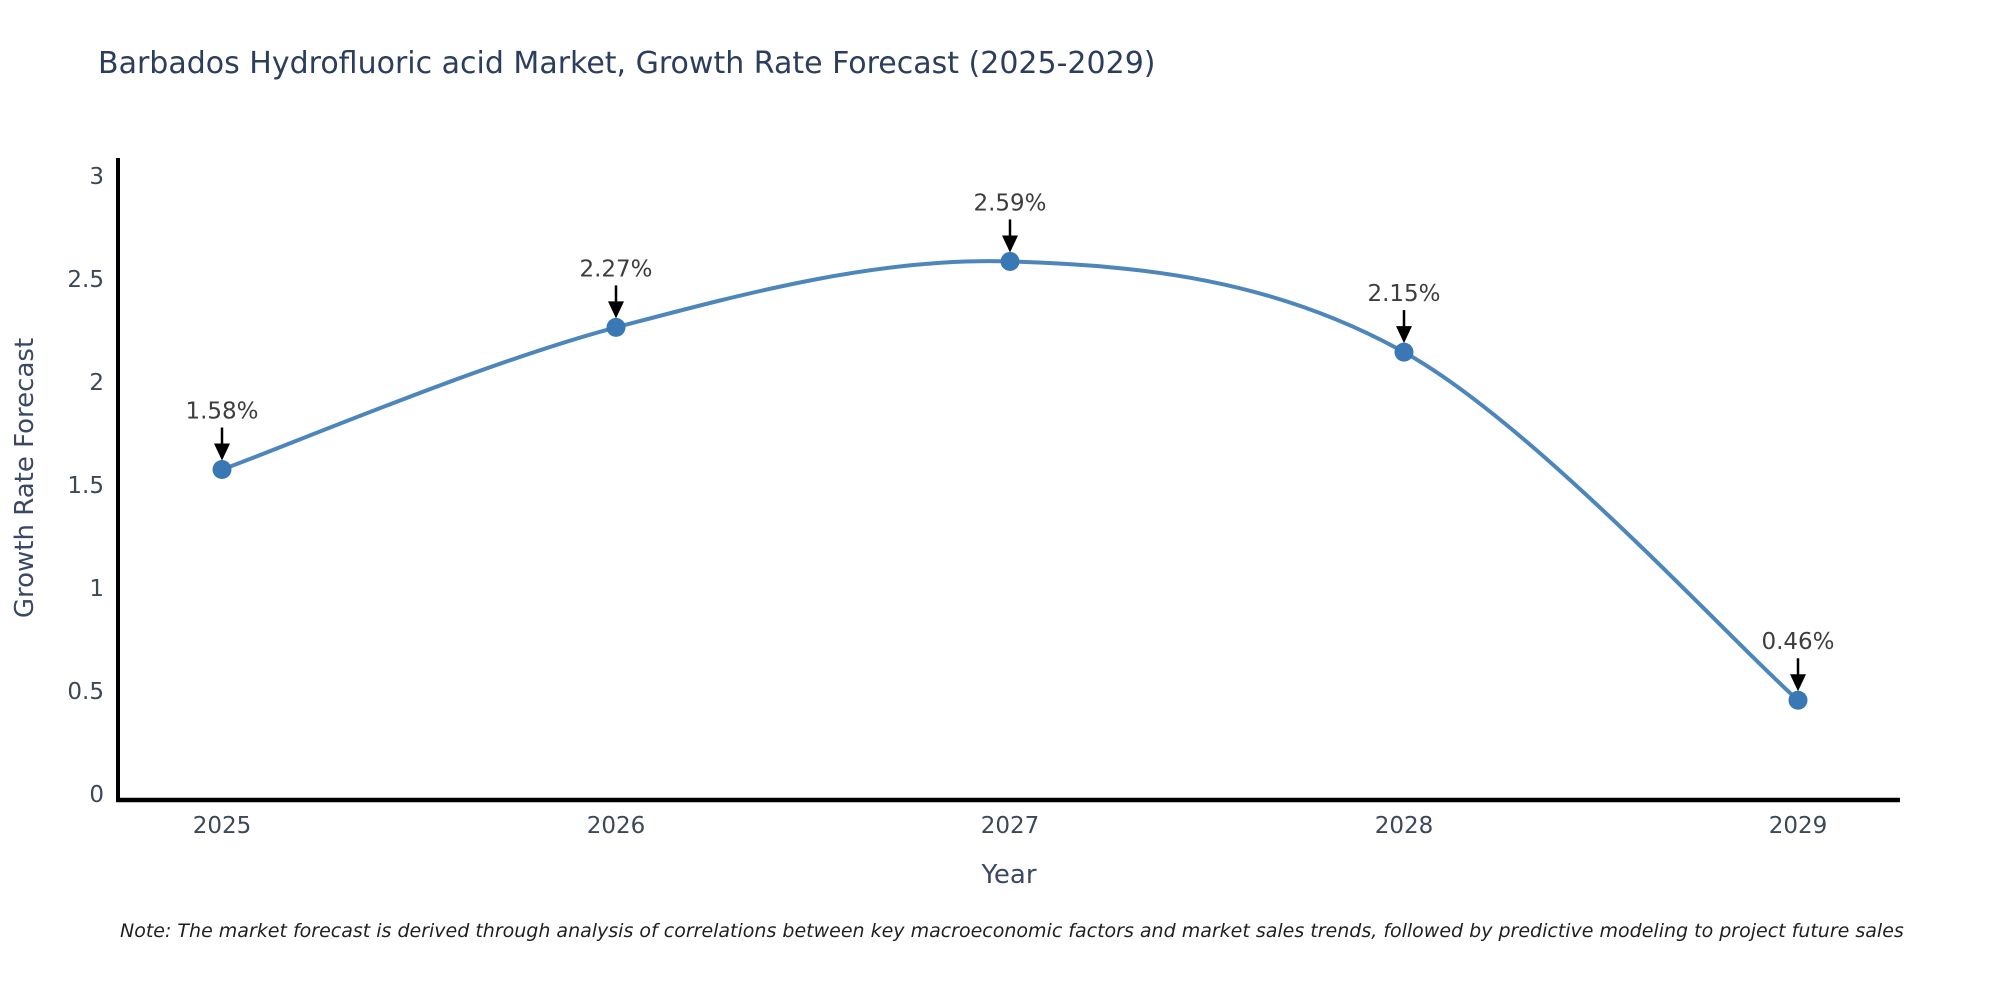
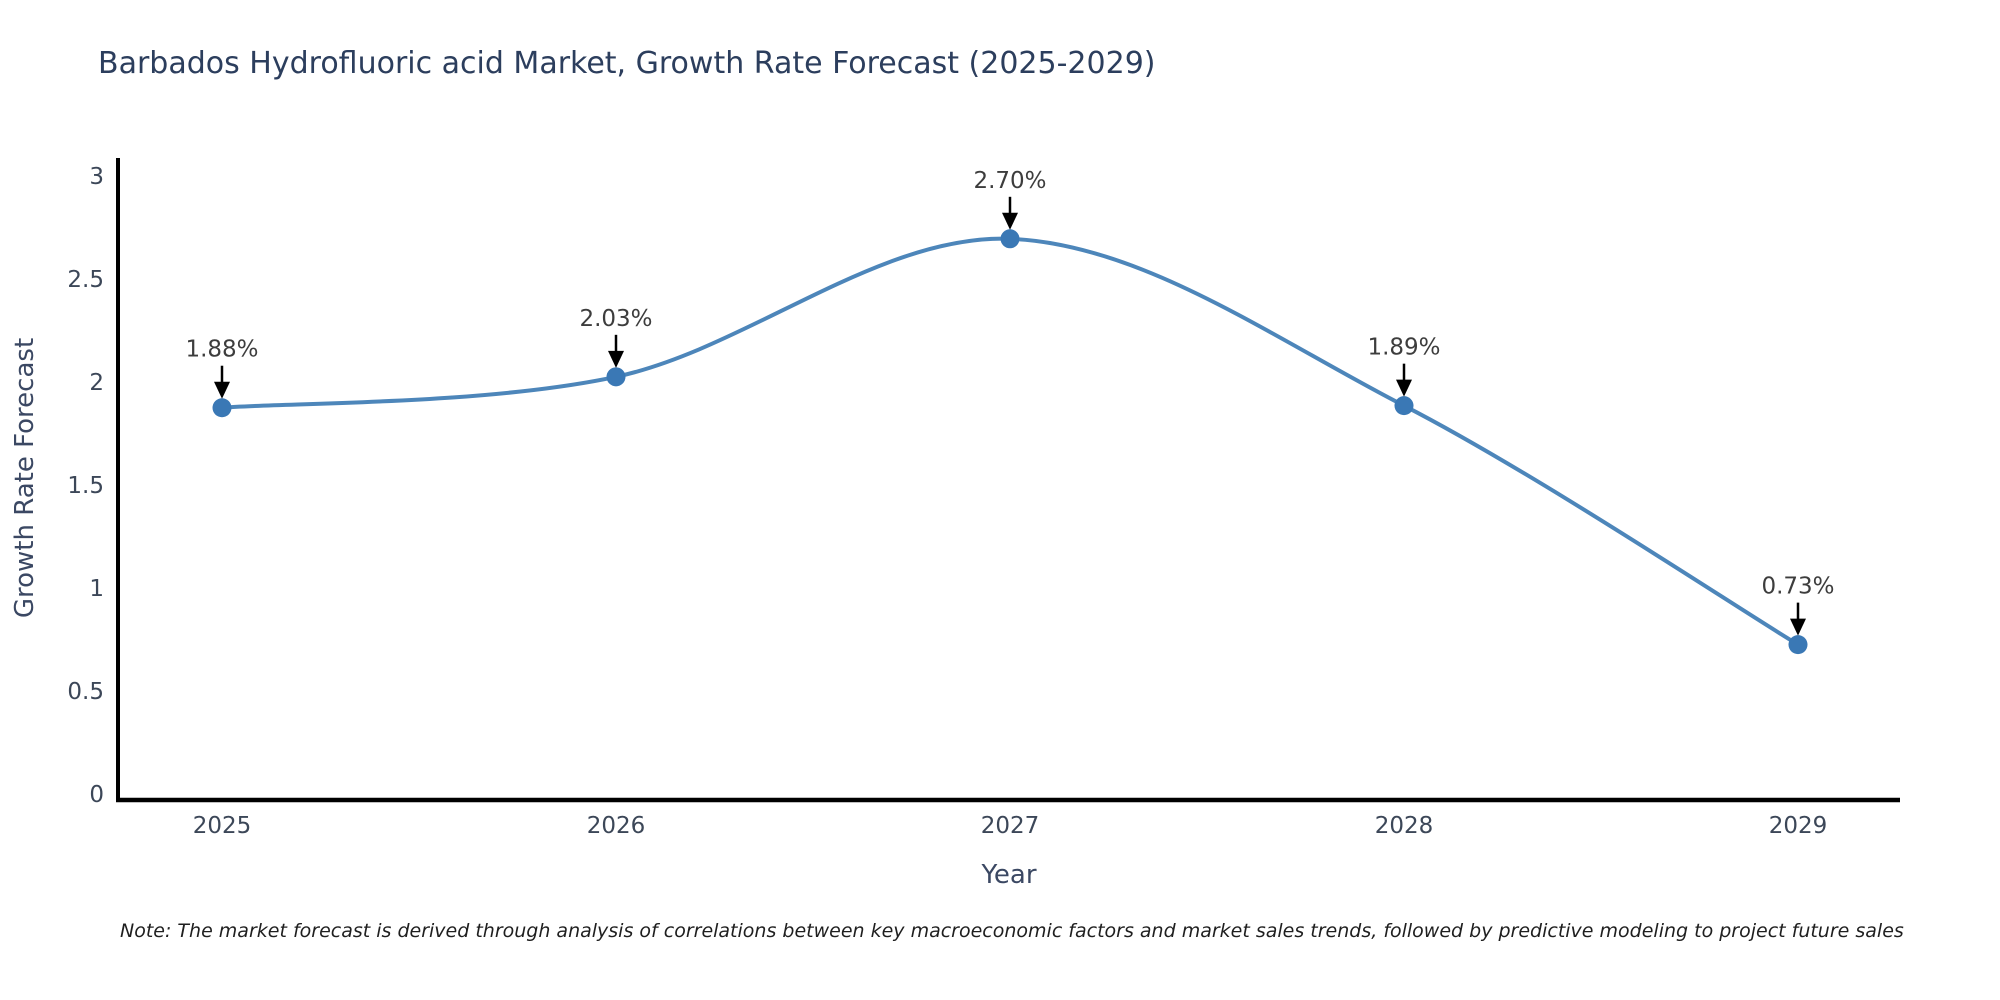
2025: 1.58% -> 1.88%
2026: 2.27% -> 2.03%
2027: 2.59% -> 2.70%
2028: 2.15% -> 1.89%
2029: 0.46% -> 0.73%
